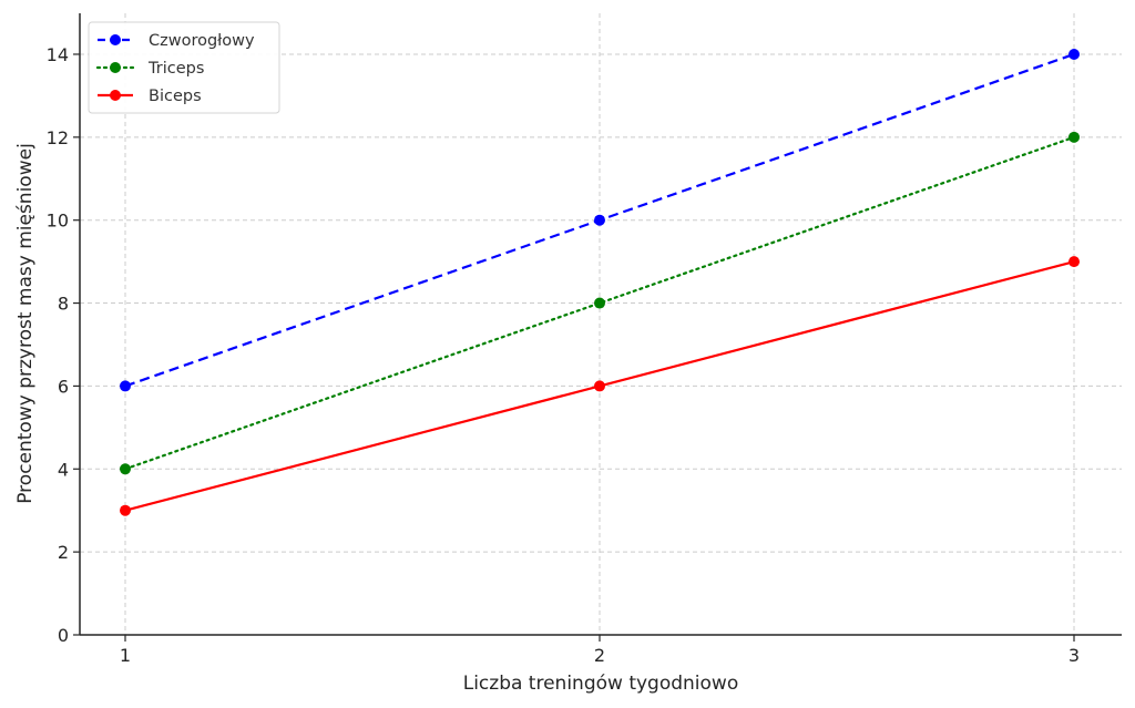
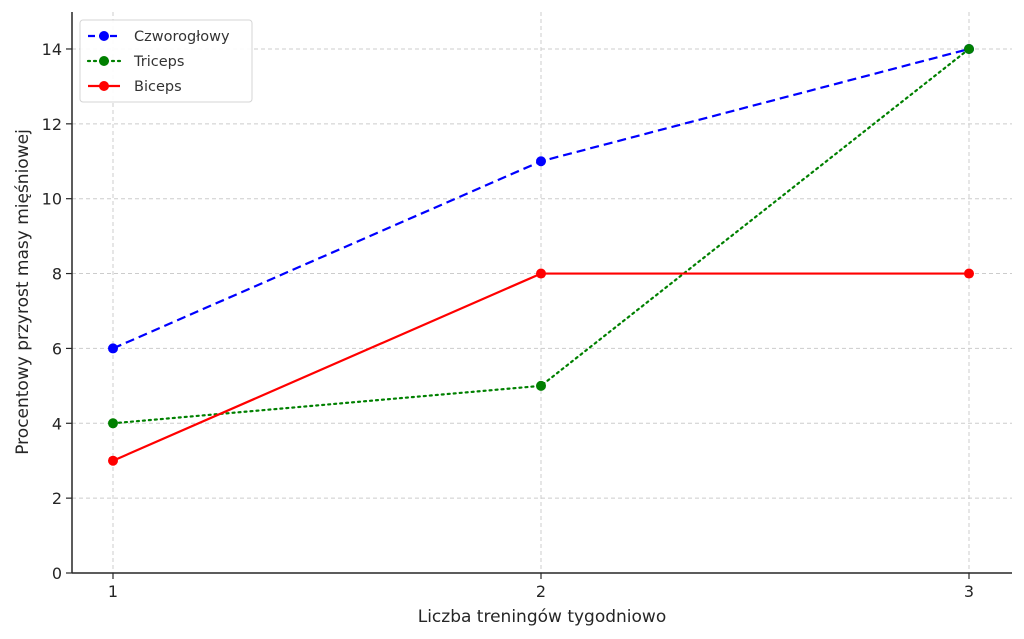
Czworogłowy/2: 10 -> 11
Triceps/2: 8 -> 5
Biceps/2: 6 -> 8
Triceps/3: 12 -> 14
Biceps/3: 9 -> 8
